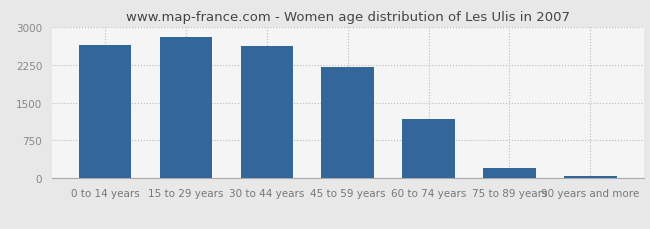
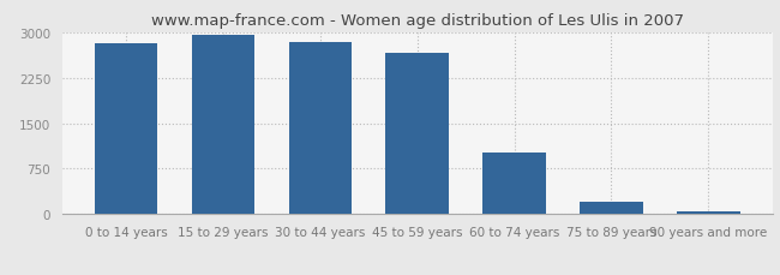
0 to 14 years: 2640 -> 2820
15 to 29 years: 2800 -> 2960
30 to 44 years: 2620 -> 2840
45 to 59 years: 2200 -> 2660
60 to 74 years: 1180 -> 1020
